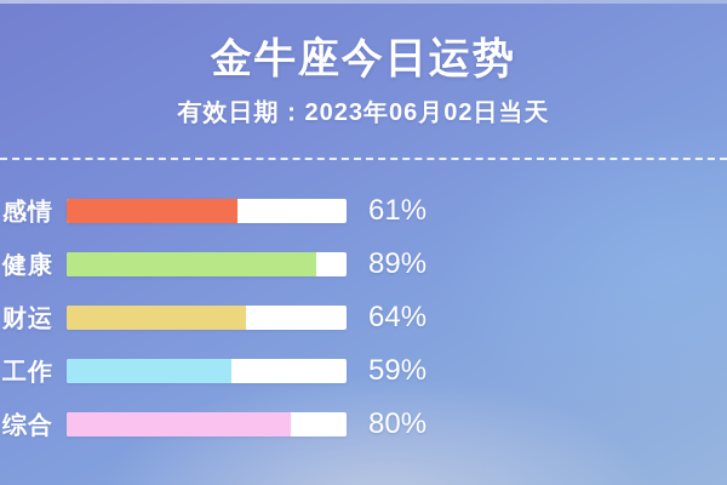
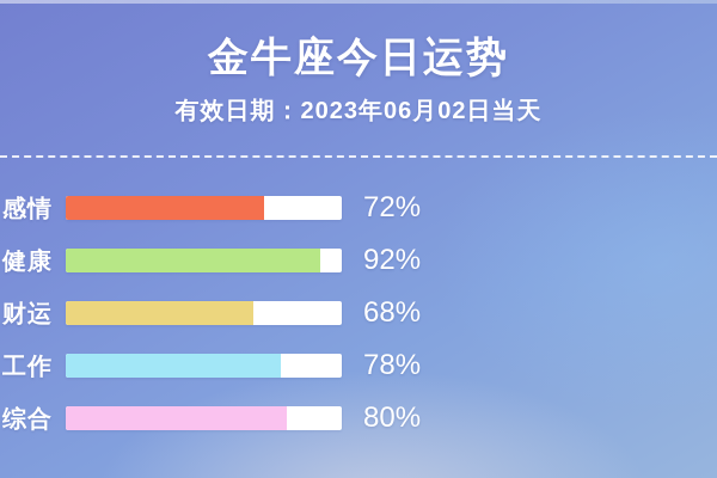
感情: 61% -> 72%
健康: 89% -> 92%
财运: 64% -> 68%
工作: 59% -> 78%
